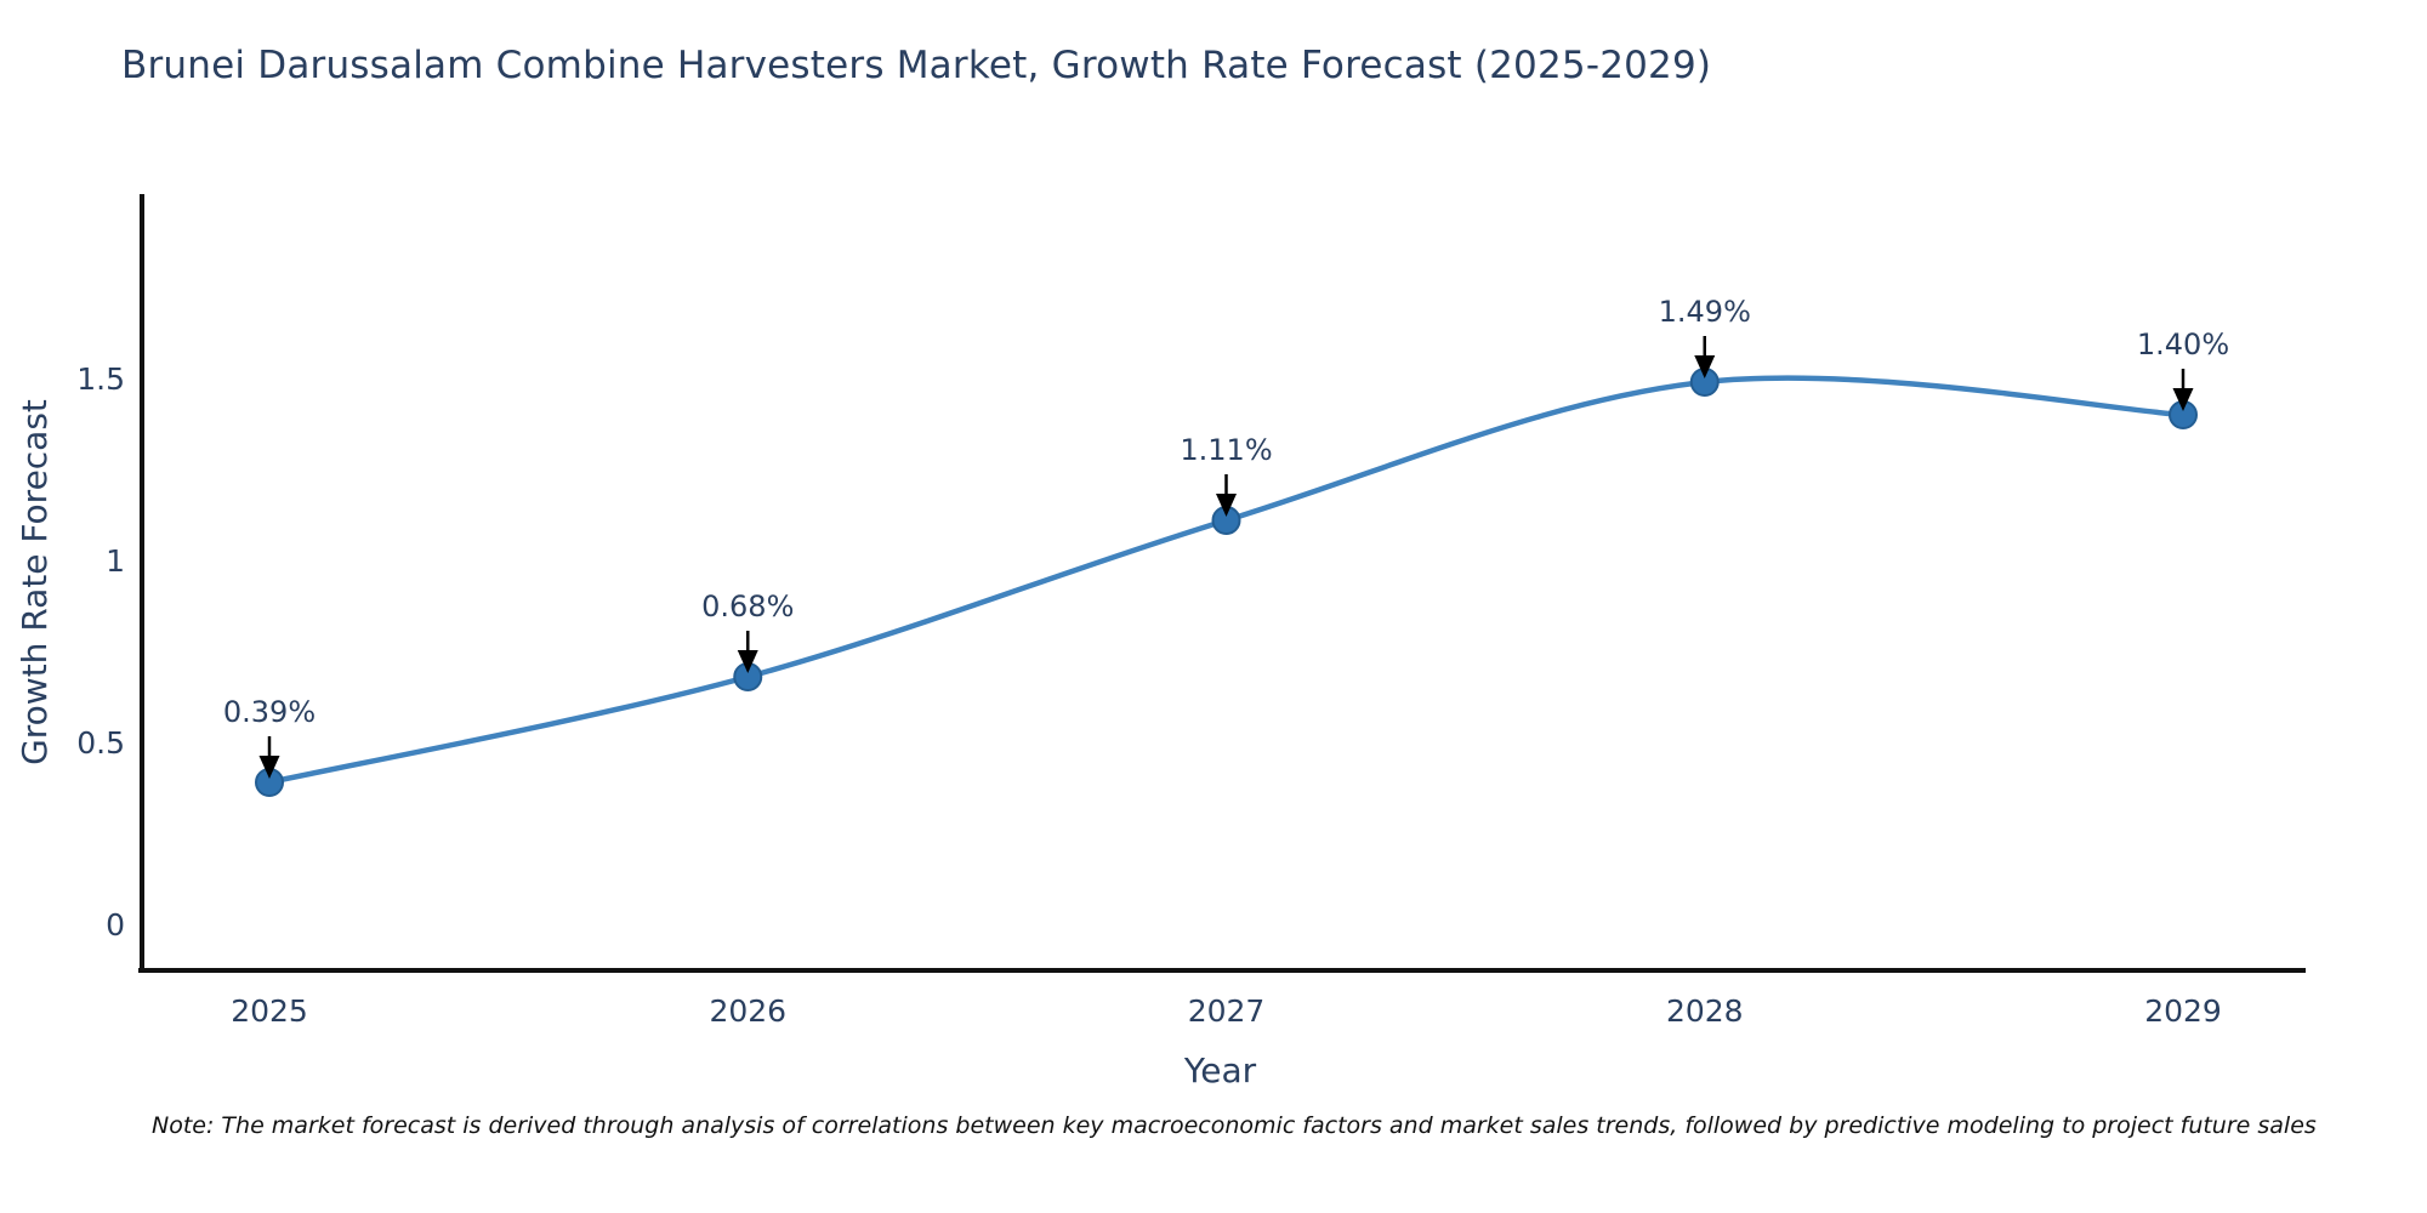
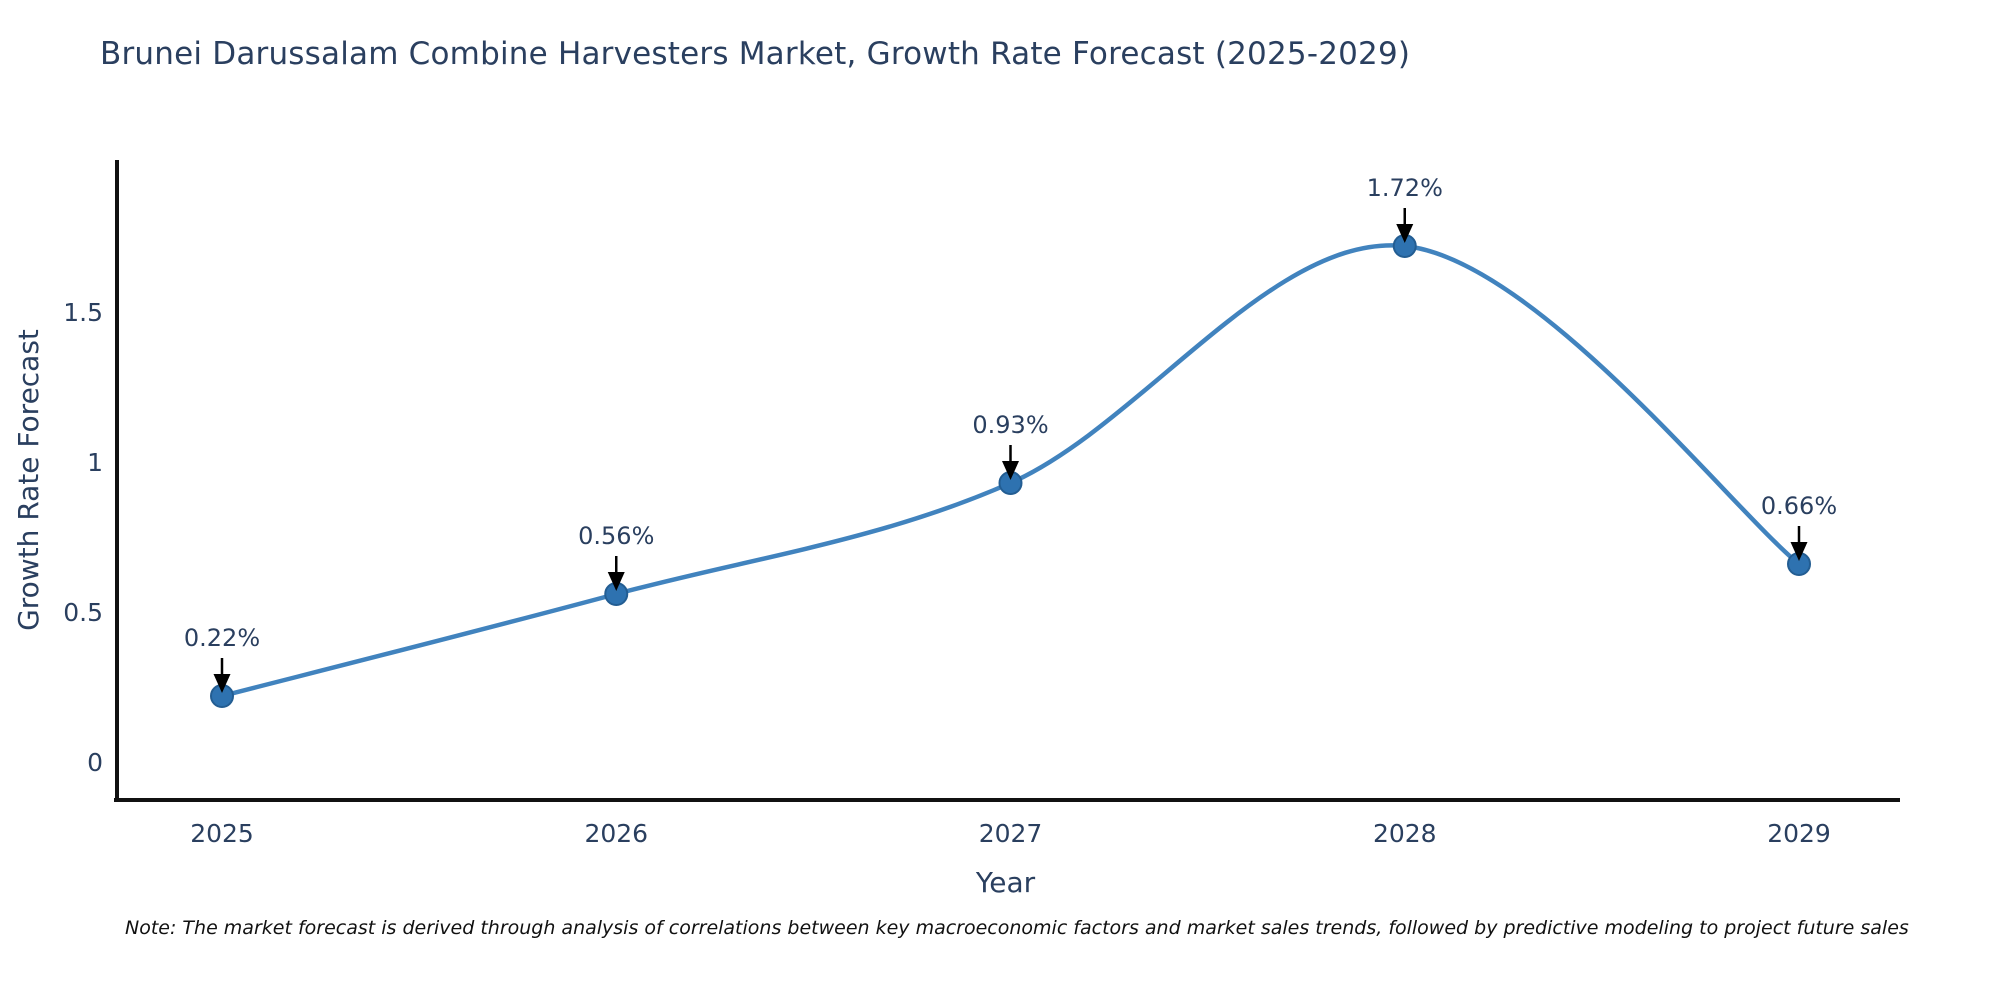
2025: 0.39% -> 0.22%
2026: 0.68% -> 0.56%
2027: 1.11% -> 0.93%
2028: 1.49% -> 1.72%
2029: 1.40% -> 0.66%
